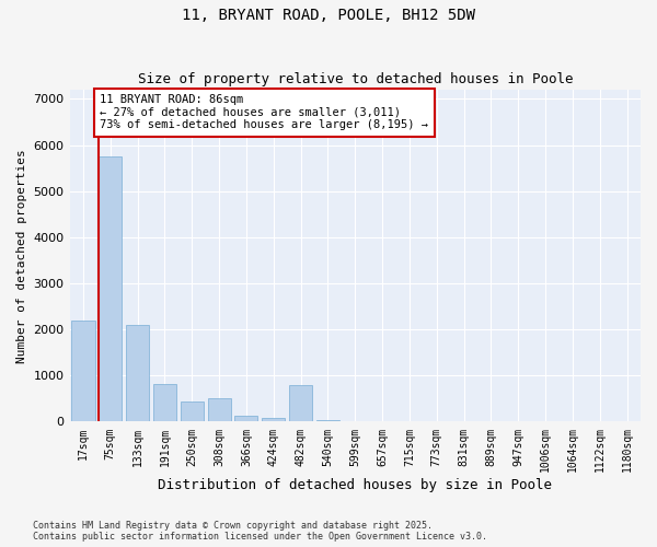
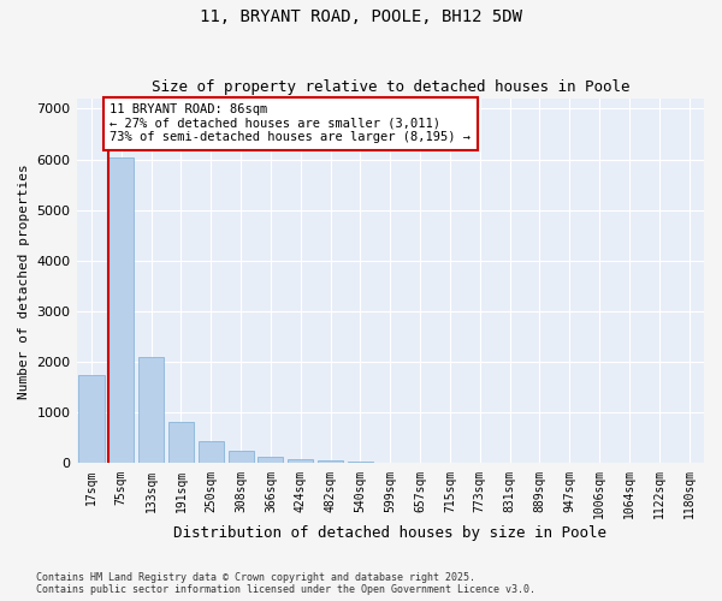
17sqm: 2200 -> 1750
75sqm: 5750 -> 6050
308sqm: 500 -> 260
482sqm: 800 -> 60
